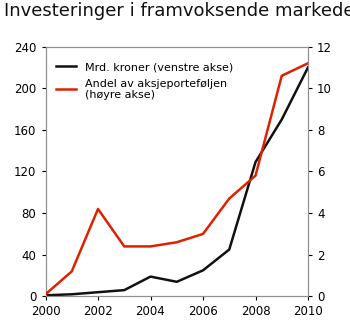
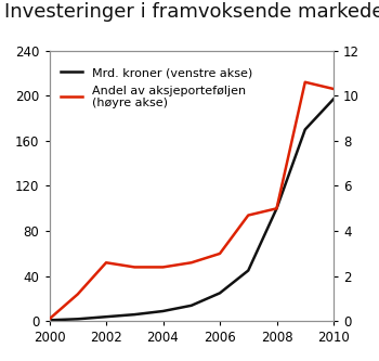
Andel av aksjeporteføljen (høyre akse)/2002: 4.2 -> 2.6
Mrd. kroner (venstre akse)/2004: 19 -> 9
Mrd. kroner (venstre akse)/2008: 129 -> 100
Andel av aksjeporteføljen (høyre akse)/2008: 5.8 -> 5.0
Mrd. kroner (venstre akse)/2010: 220 -> 197
Andel av aksjeporteføljen (høyre akse)/2010: 11.2 -> 10.3
